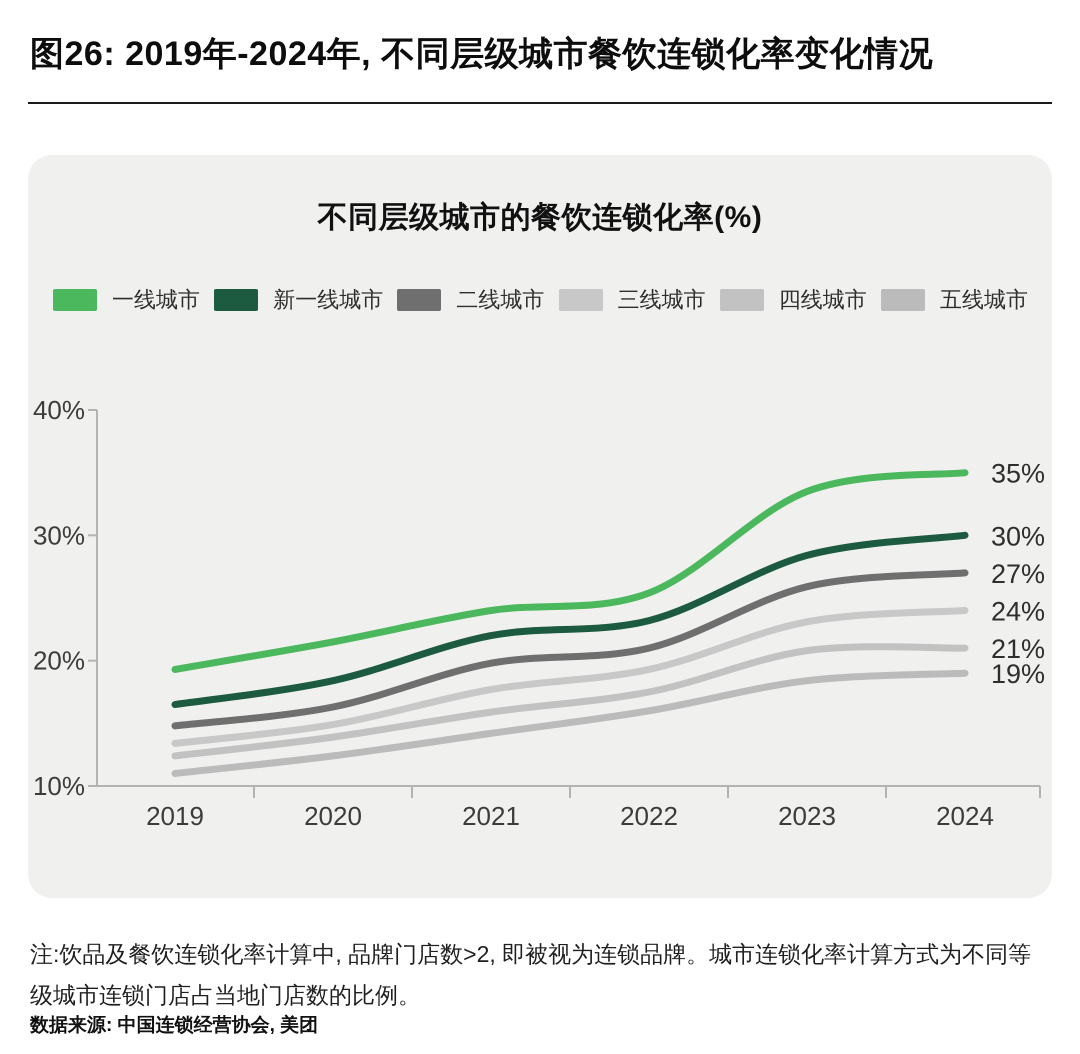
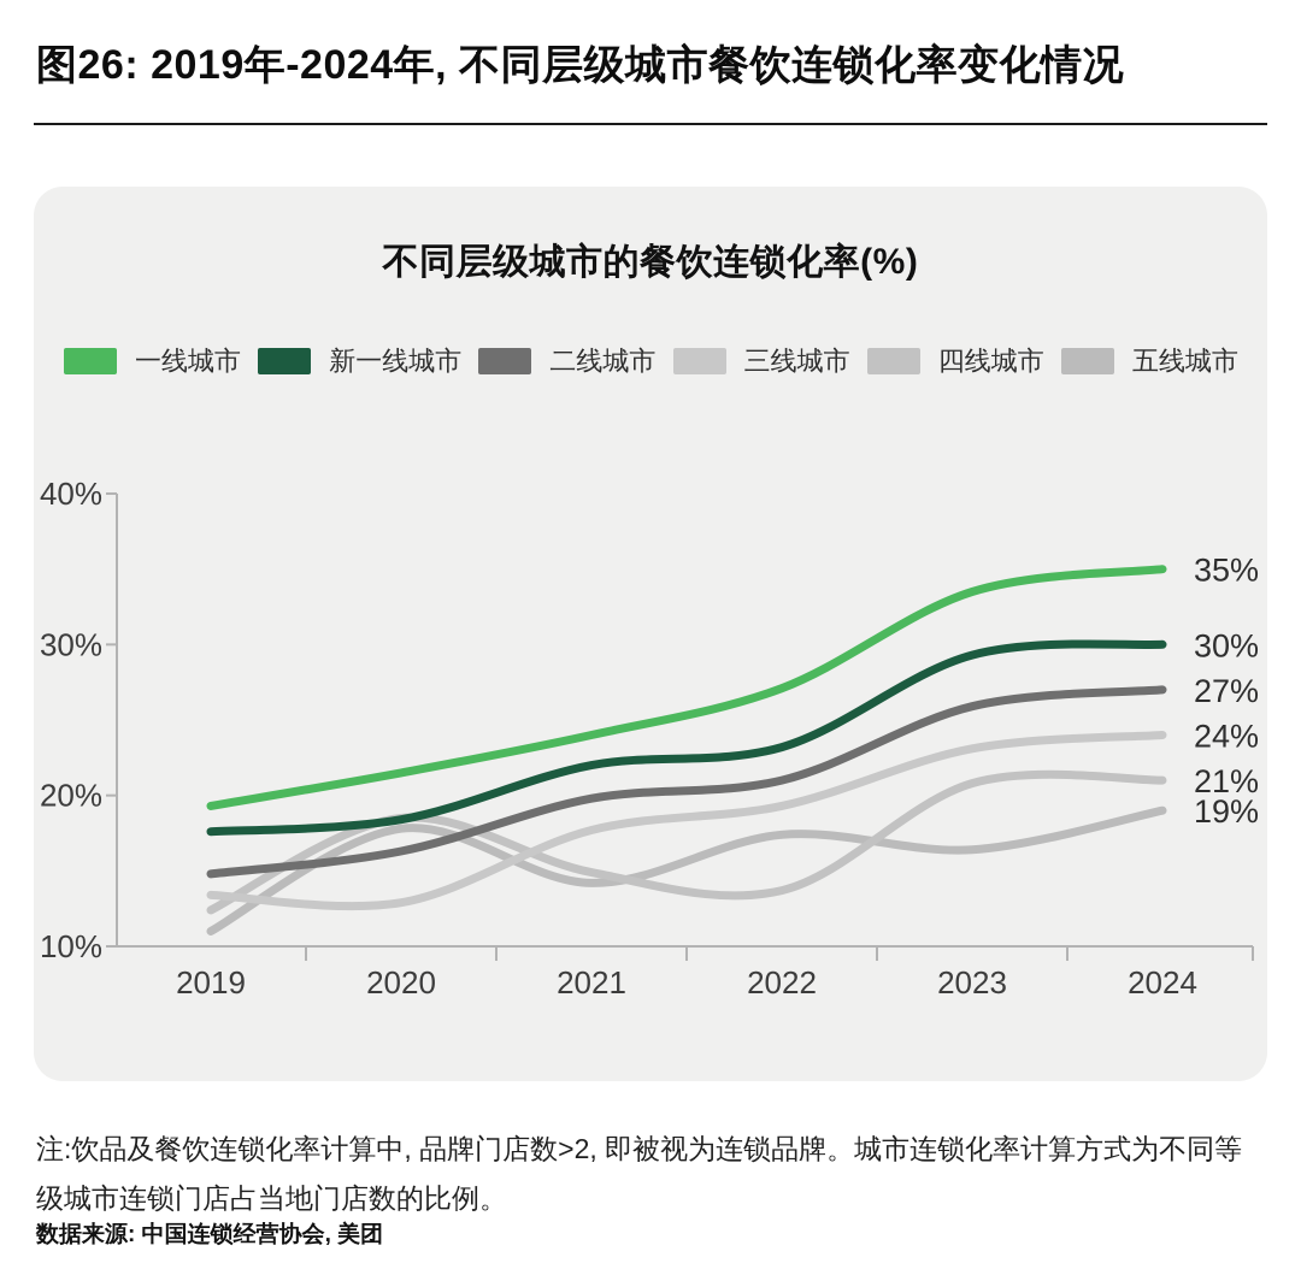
新一线城市/2019: 16.5% -> 17.6%
三线城市/2020: 14.9% -> 12.9%
四线城市/2020: 13.9% -> 18.5%
五线城市/2020: 12.4% -> 17.8%
四线城市/2021: 15.9% -> 14.9%
一线城市/2022: 25.4% -> 27.1%
四线城市/2022: 17.5% -> 13.7%
五线城市/2022: 16.0% -> 17.4%
新一线城市/2023: 28.4% -> 29.3%
五线城市/2023: 18.4% -> 16.4%
